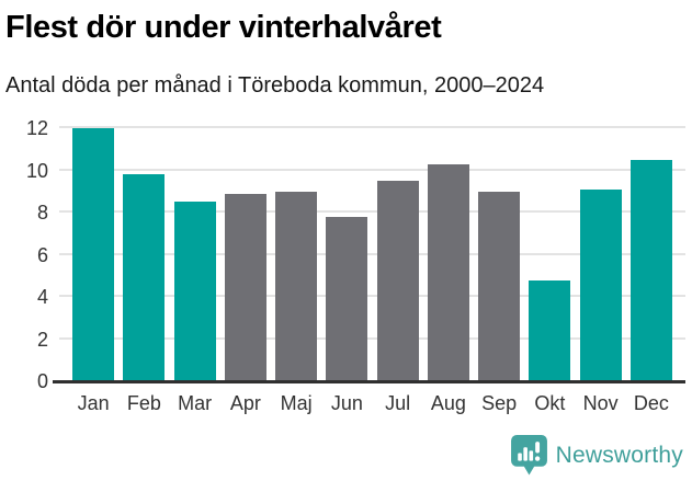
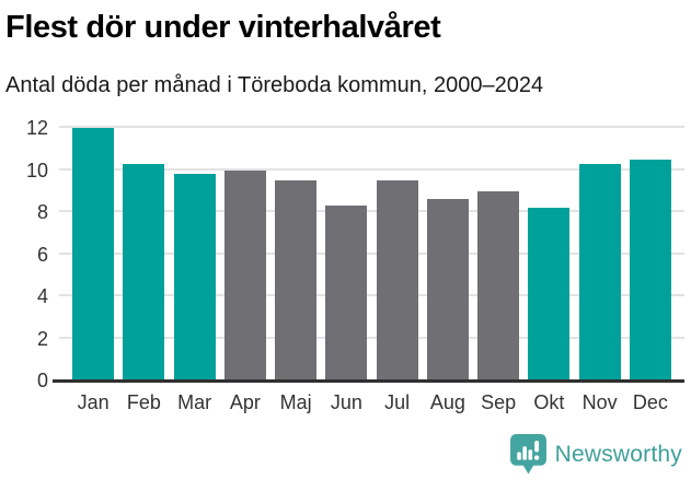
Feb: 9.8 -> 10.3
Mar: 8.5 -> 9.8
Apr: 8.9 -> 10.0
Maj: 9.0 -> 9.5
Jun: 7.8 -> 8.3
Aug: 10.3 -> 8.6
Okt: 4.8 -> 8.2
Nov: 9.1 -> 10.3
